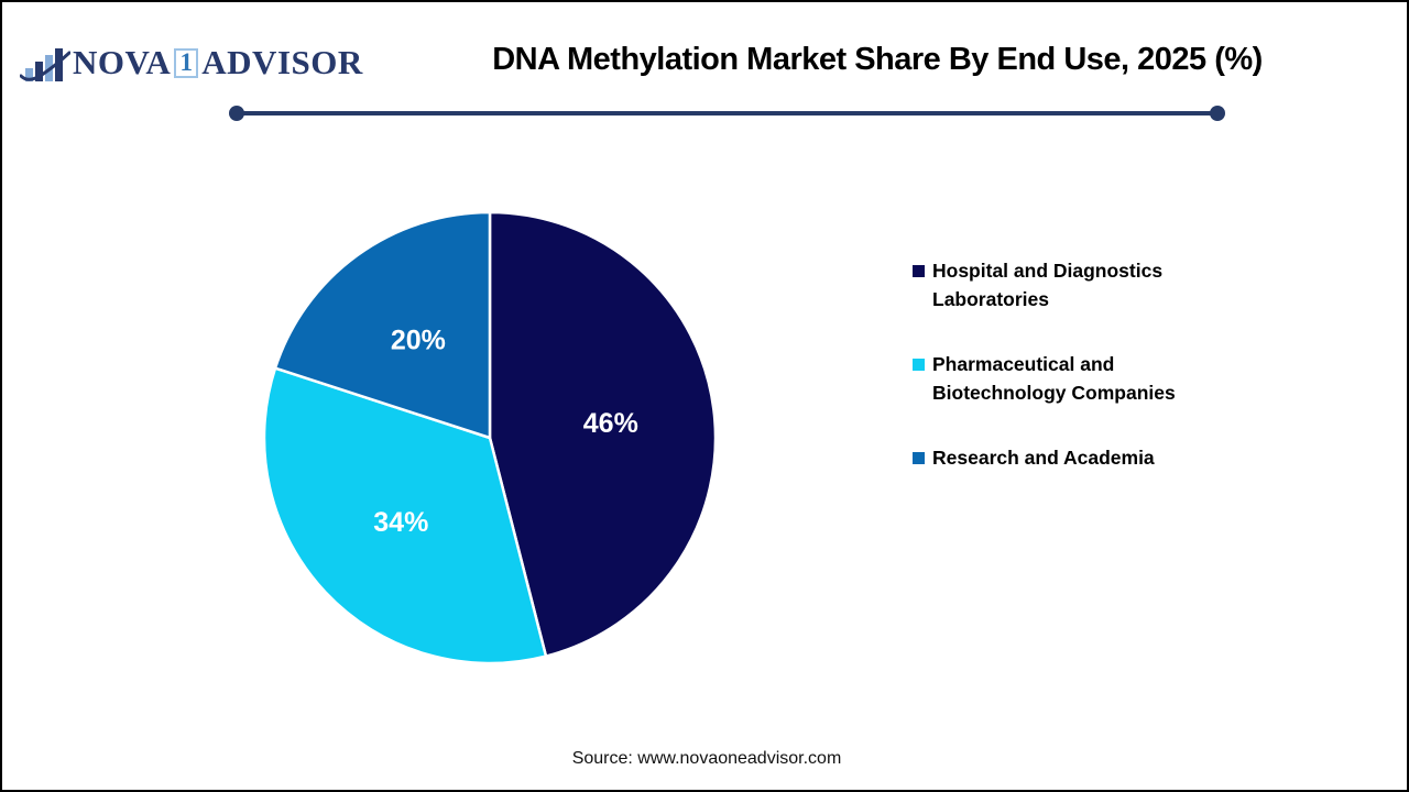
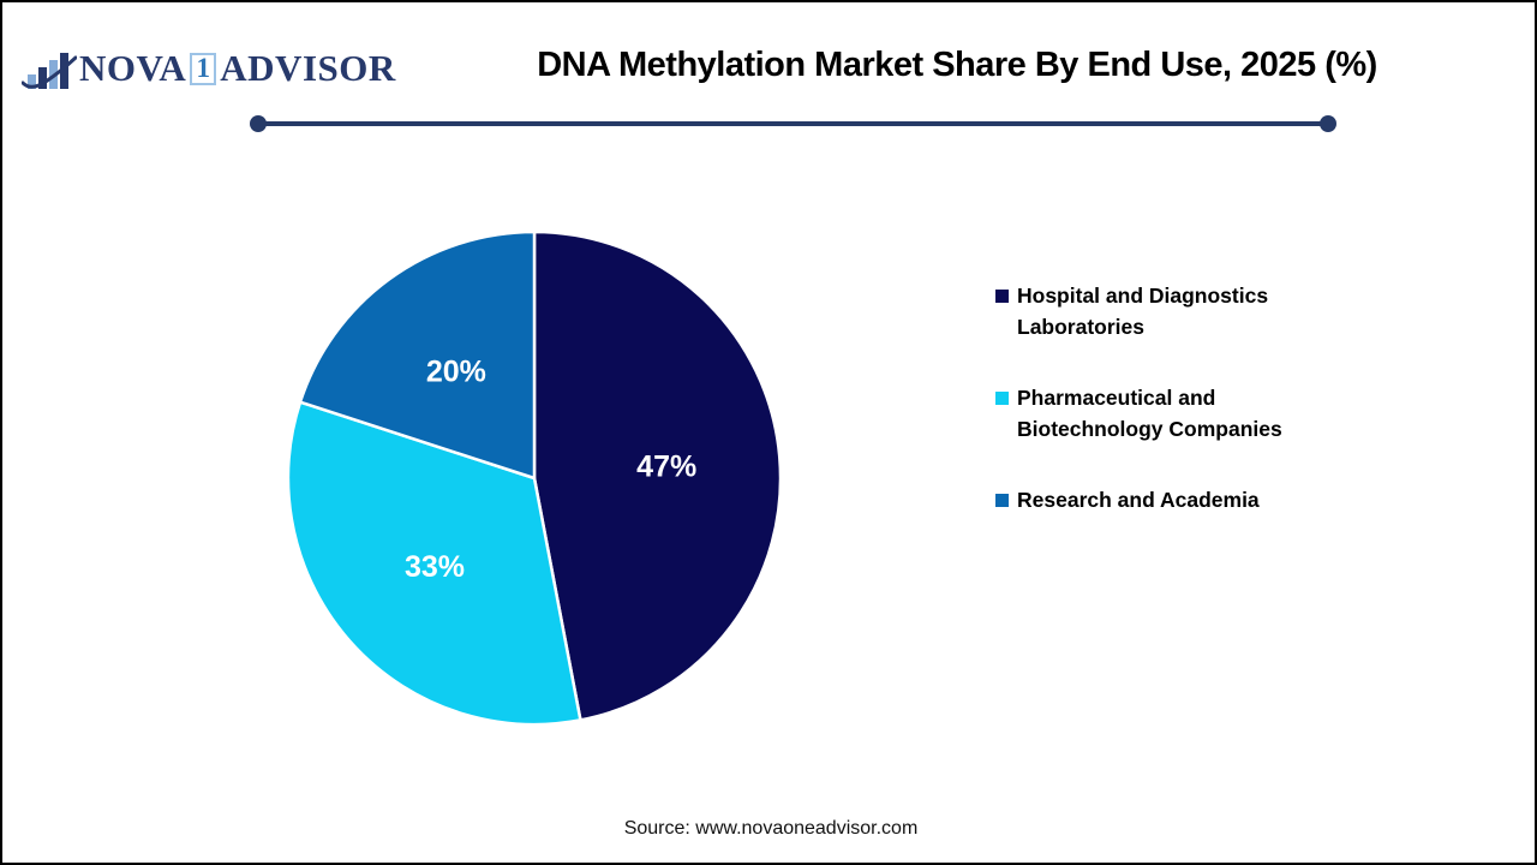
Hospital and Diagnostics Laboratories: 46% -> 47%
Pharmaceutical and Biotechnology Companies: 34% -> 33%
